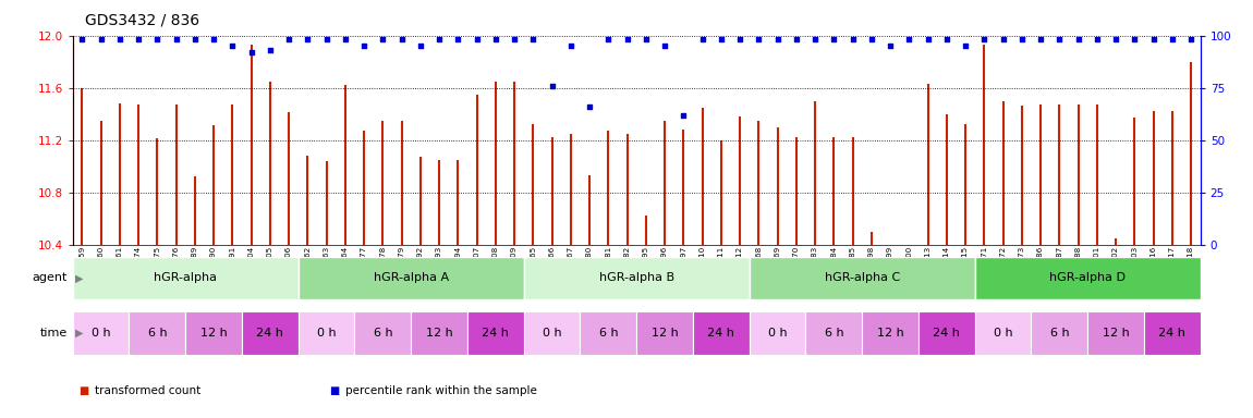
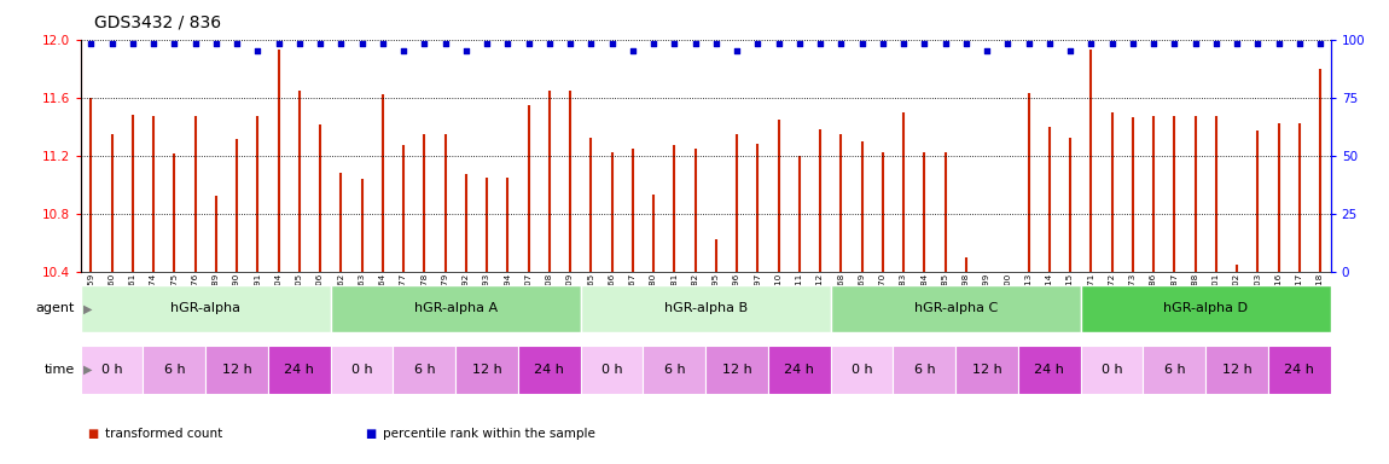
GSM154304: 92 -> 98
GSM154305: 93 -> 98
GSM154266: 76 -> 98
GSM154280: 66 -> 98
GSM154297: 62 -> 98
